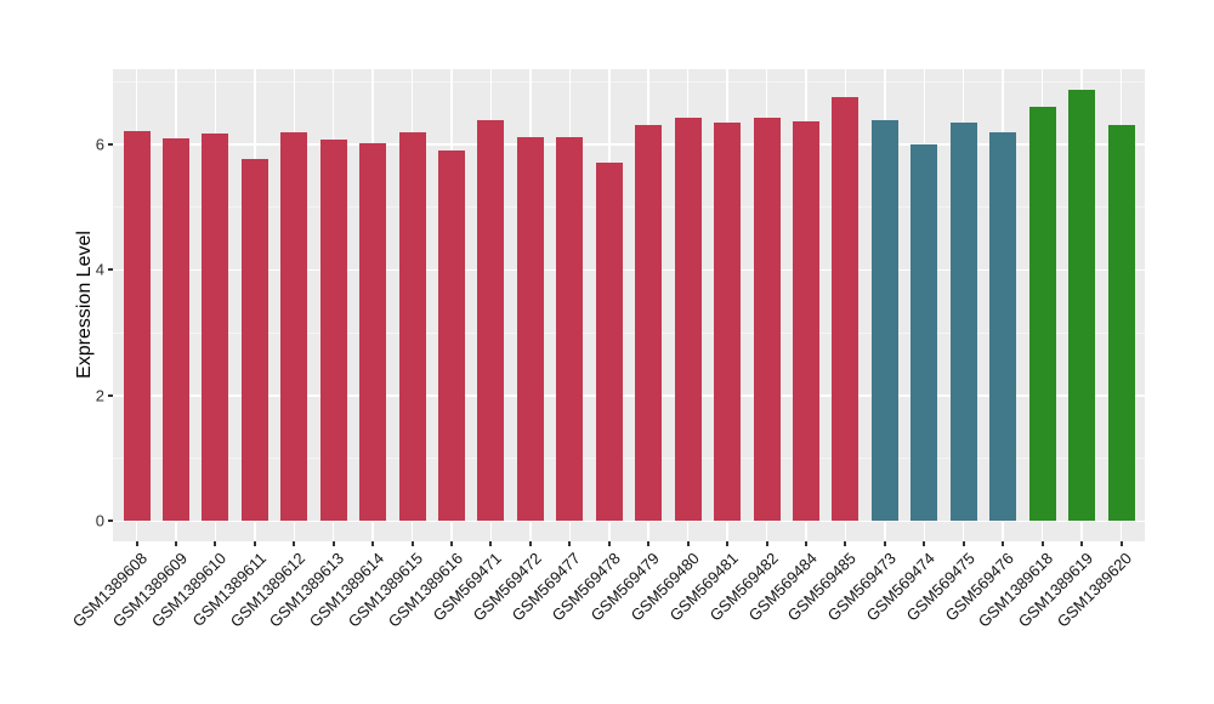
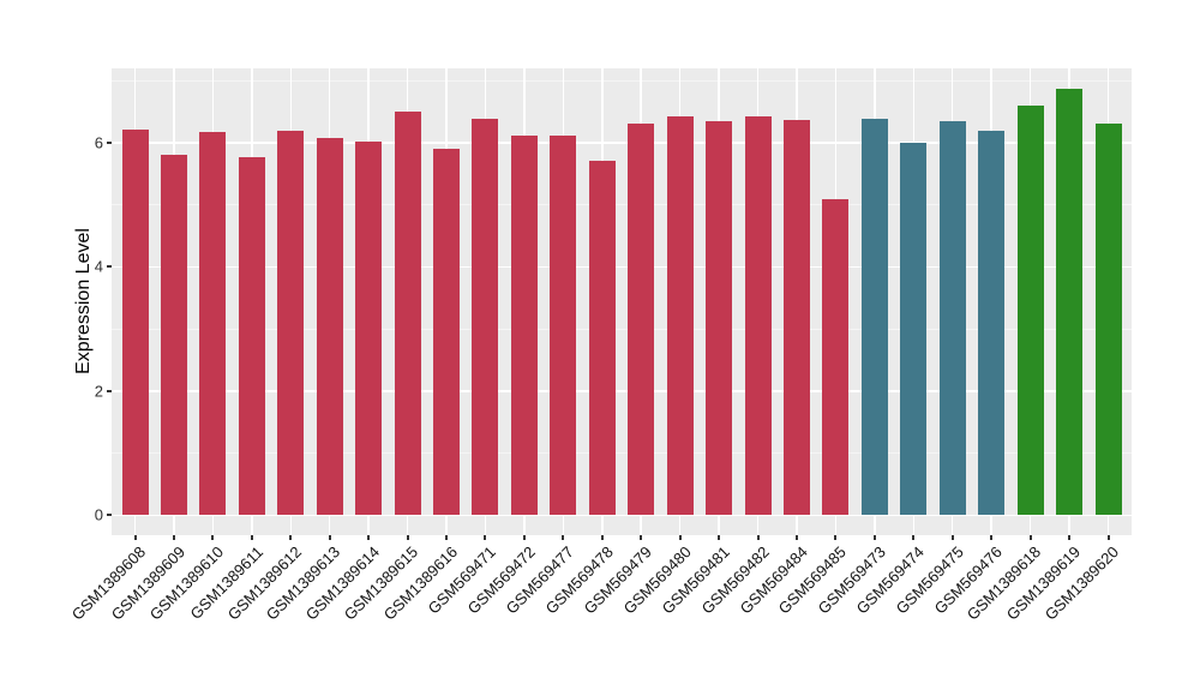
GSM1389609: 6.1 -> 5.8
GSM1389615: 6.2 -> 6.5
GSM569485: 6.8 -> 5.1
